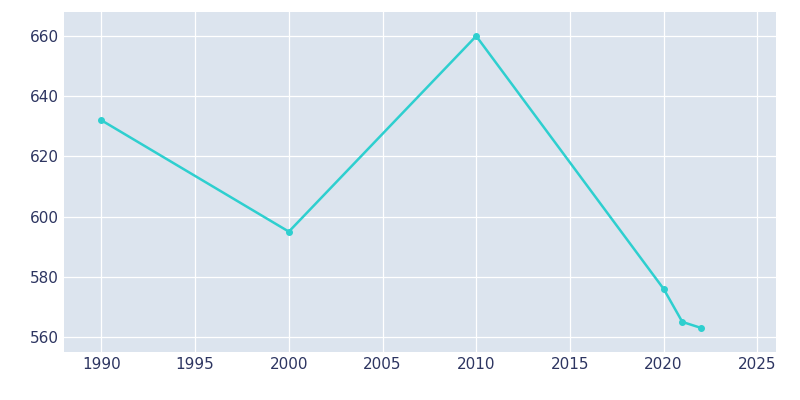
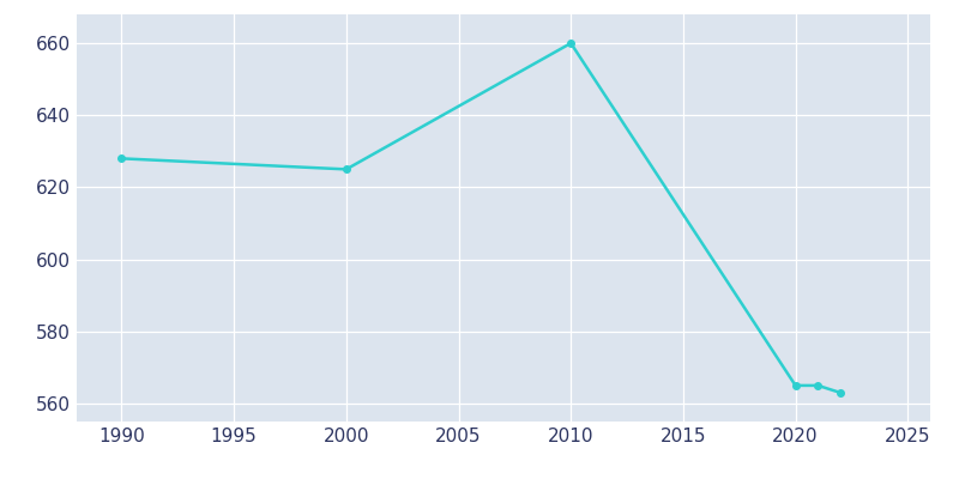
1990: 632 -> 628
2000: 595 -> 625
2020: 576 -> 565
